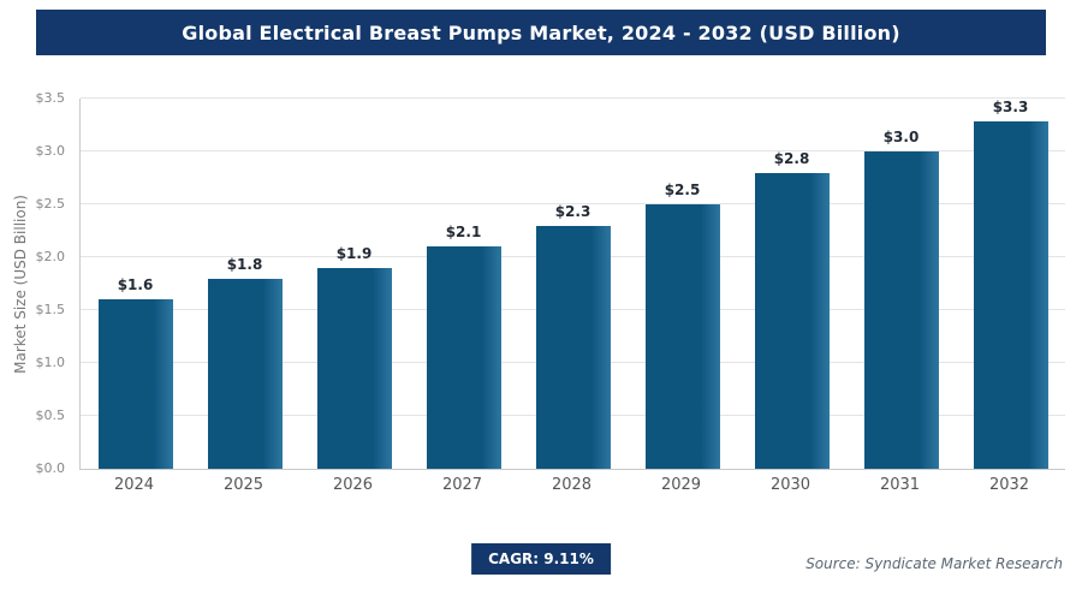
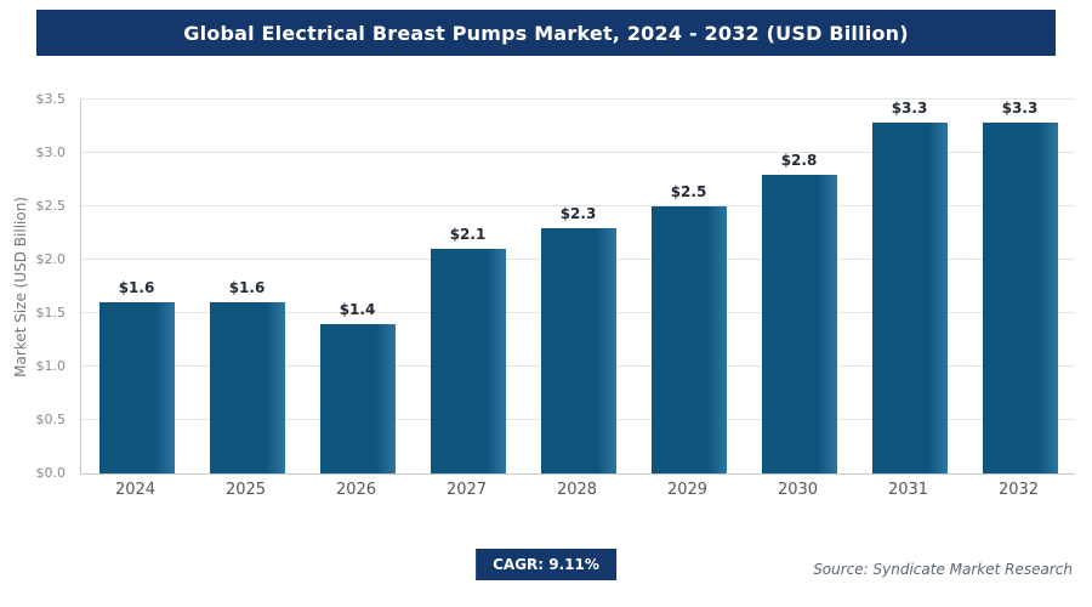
2025: $1.8 -> $1.6
2026: $1.9 -> $1.4
2031: $3.0 -> $3.3
